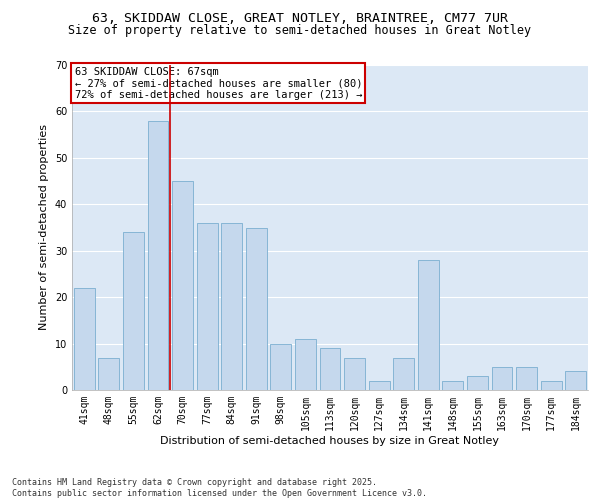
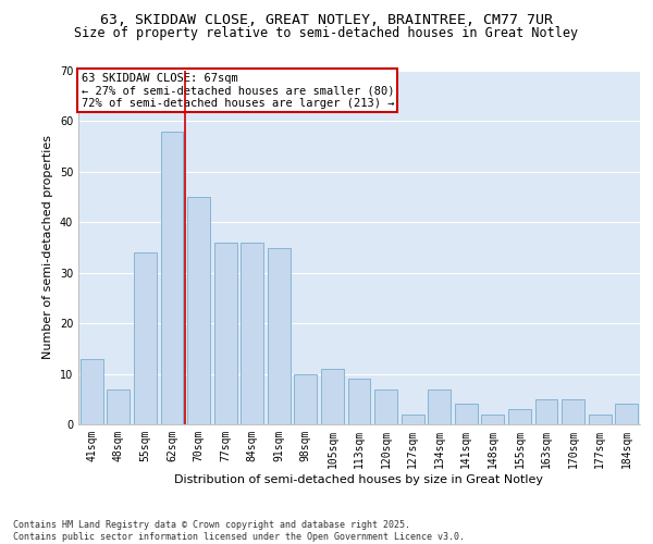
41sqm: 22 -> 13
141sqm: 28 -> 4
